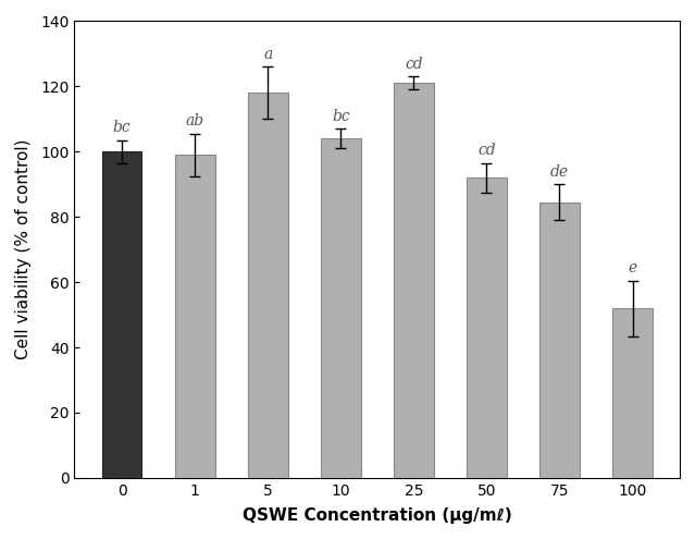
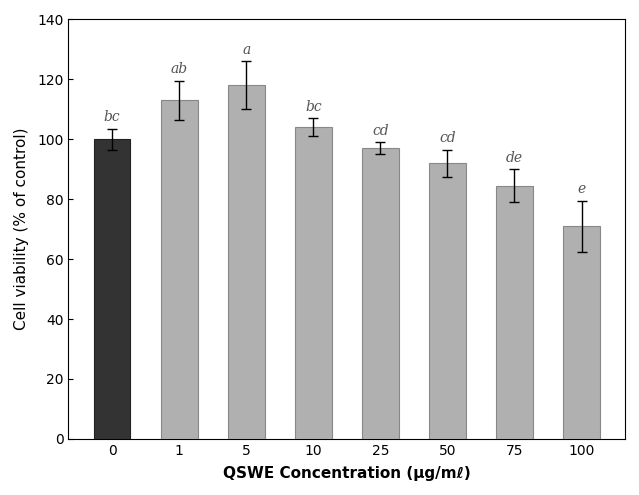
1: 99.0 -> 113.0
25: 121.0 -> 97.0
100: 52.0 -> 71.0
